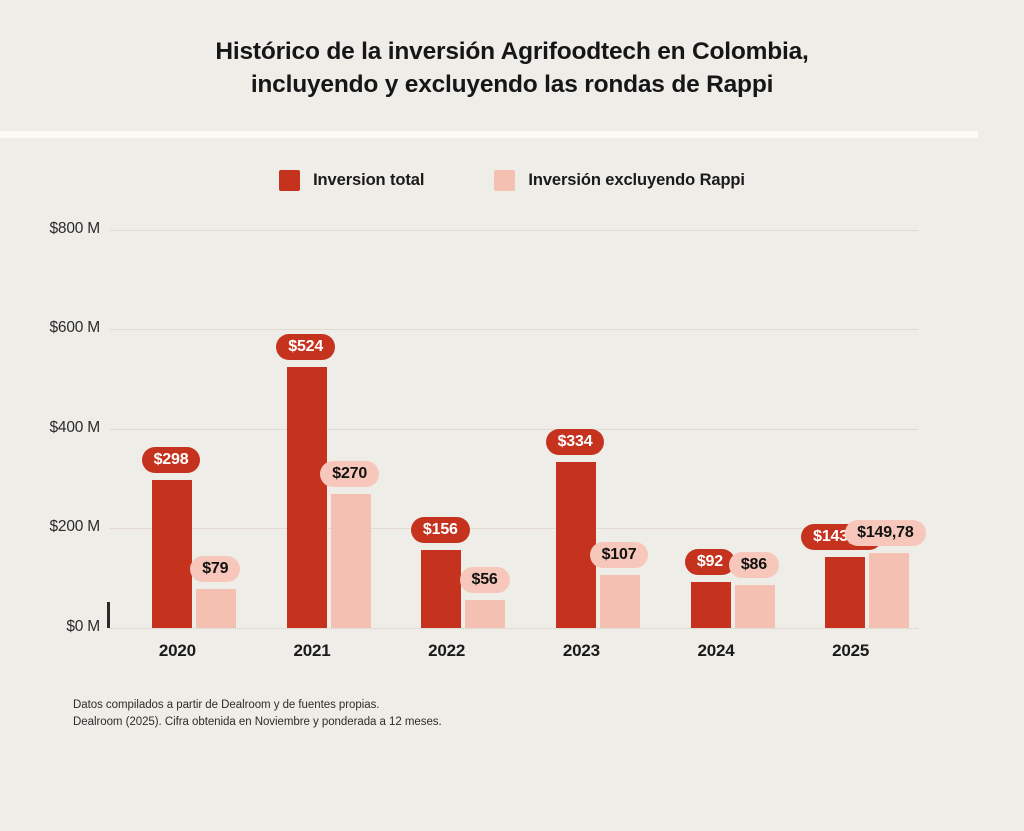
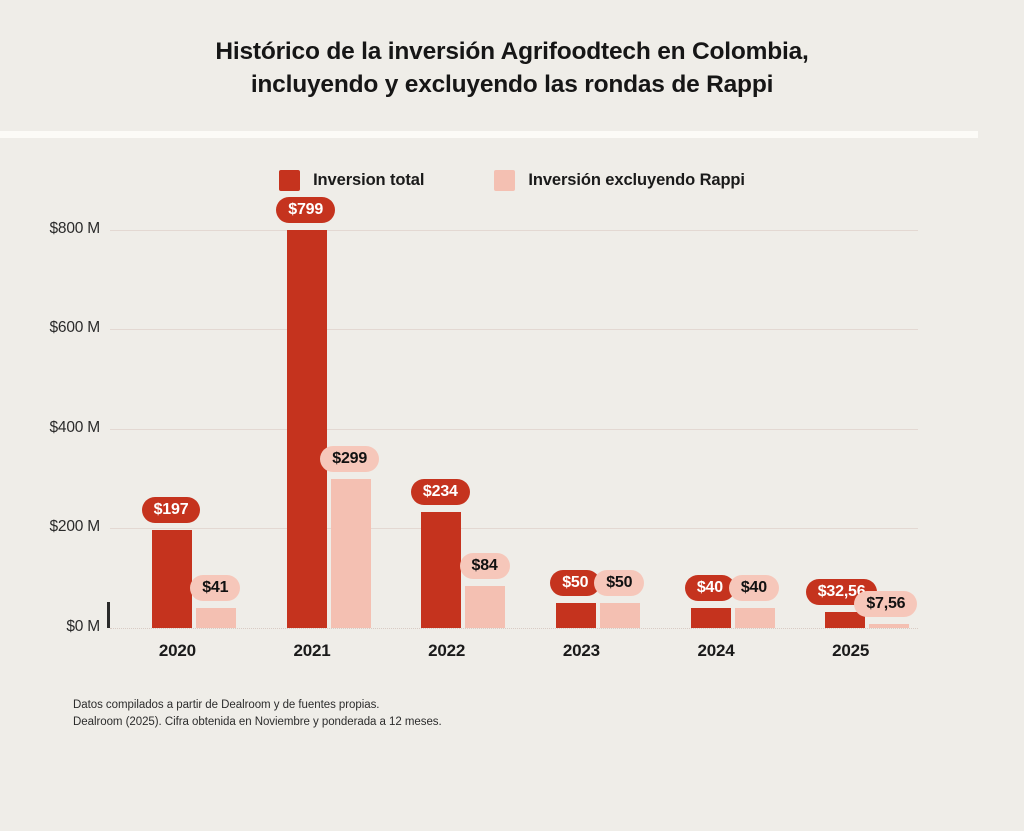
Inversion total/2020: $298 -> $197
Inversión excluyendo Rappi/2020: $79 -> $41
Inversion total/2021: $524 -> $799
Inversión excluyendo Rappi/2021: $270 -> $299
Inversion total/2022: $156 -> $234
Inversión excluyendo Rappi/2022: $56 -> $84
Inversion total/2023: $334 -> $50
Inversión excluyendo Rappi/2023: $107 -> $50
Inversion total/2024: $92 -> $40
Inversión excluyendo Rappi/2024: $86 -> $40
Inversion total/2025: $143,21 -> $32,56
Inversión excluyendo Rappi/2025: $149,78 -> $7,56
